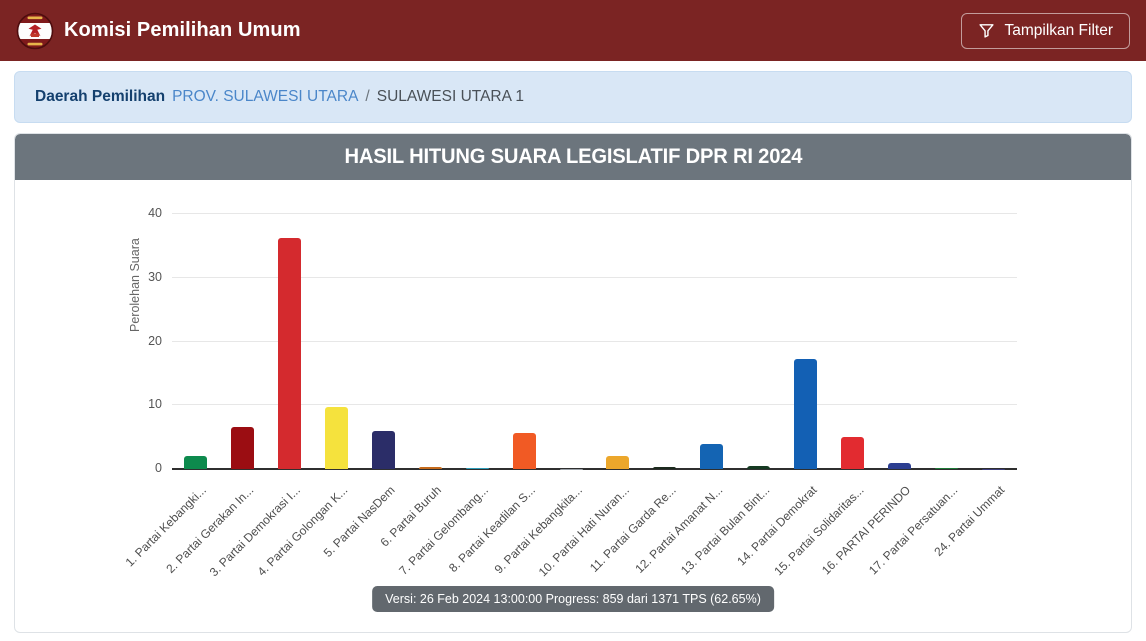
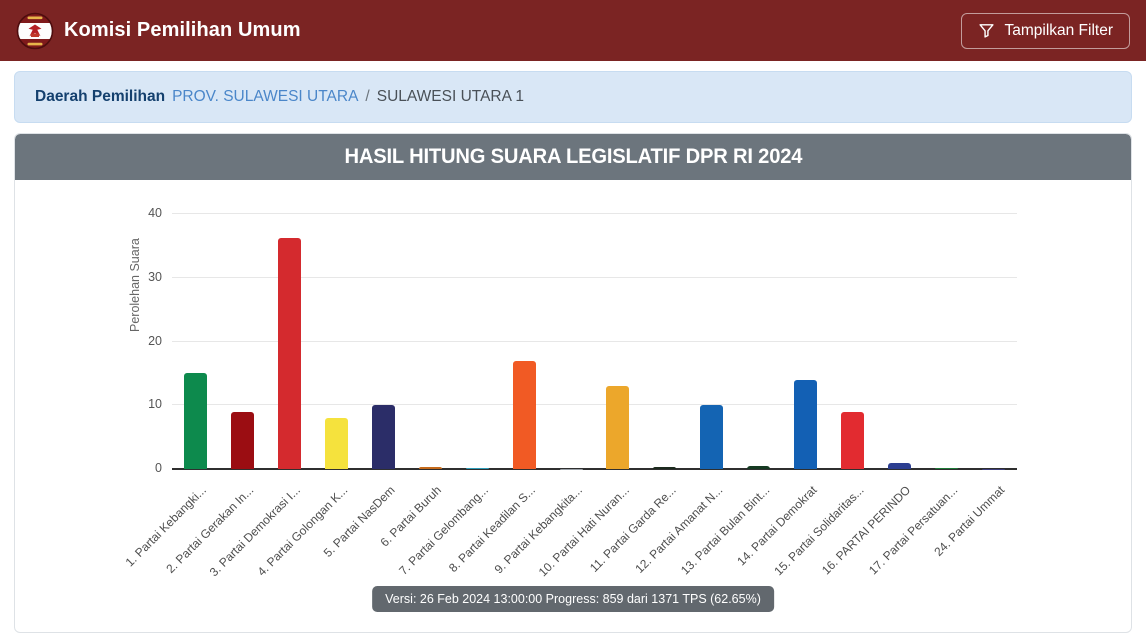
1. Partai Kebangki...: 2 -> 15
2. Partai Gerakan In...: 7 -> 9
4. Partai Golongan K...: 10 -> 8
5. Partai NasDem: 6 -> 10
8. Partai Keadilan S...: 6 -> 17
10. Partai Hati Nuran...: 2 -> 13
12. Partai Amanat N...: 4 -> 10
14. Partai Demokrat: 17 -> 14
15. Partai Solidaritas...: 5 -> 9
